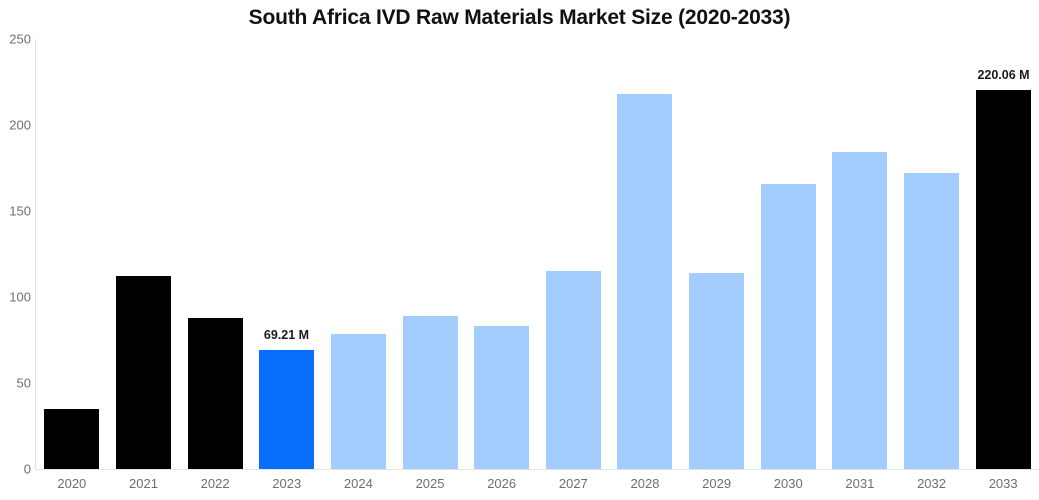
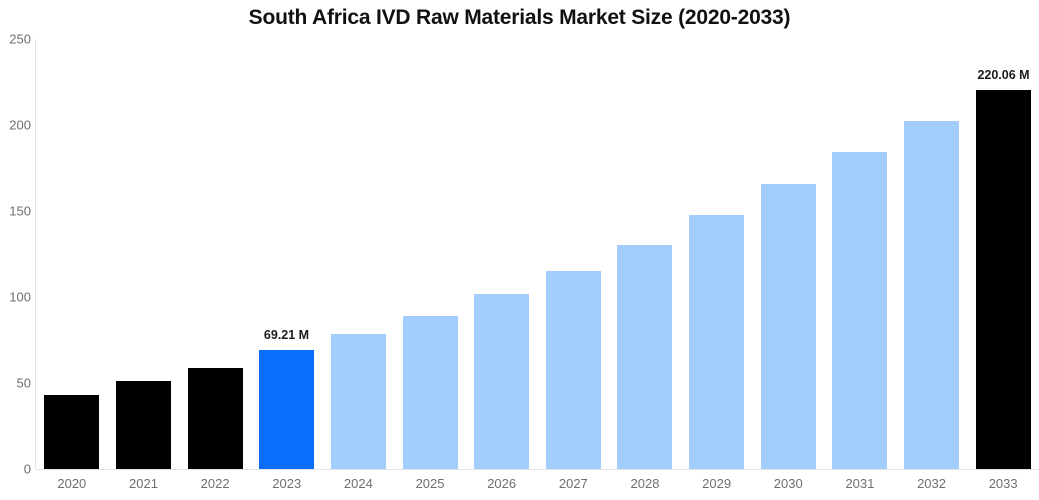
2020: 35 -> 43
2021: 112 -> 51
2022: 88 -> 59
2026: 83 -> 102
2028: 218 -> 130
2029: 114 -> 148
2032: 172 -> 202
